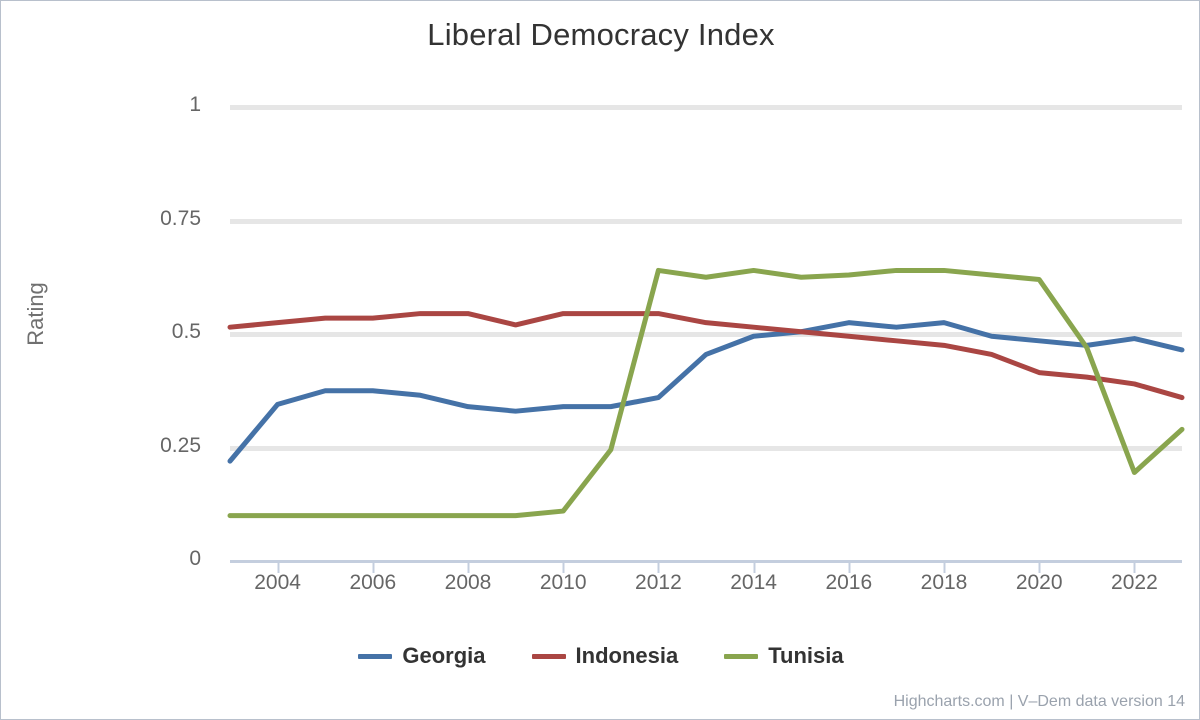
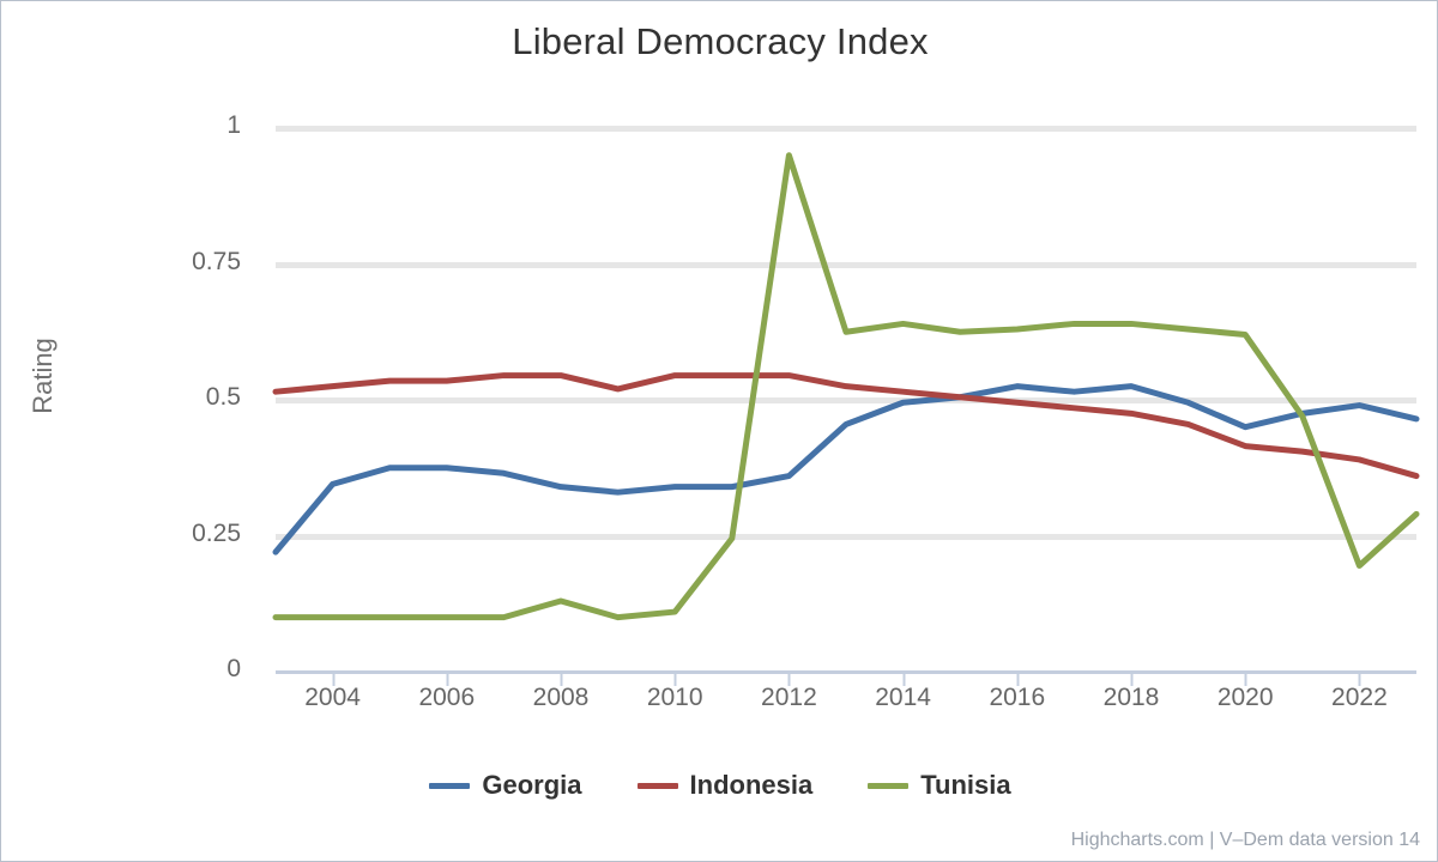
Tunisia/2008: 0.10 -> 0.13
Tunisia/2012: 0.64 -> 0.95
Georgia/2020: 0.48 -> 0.45
